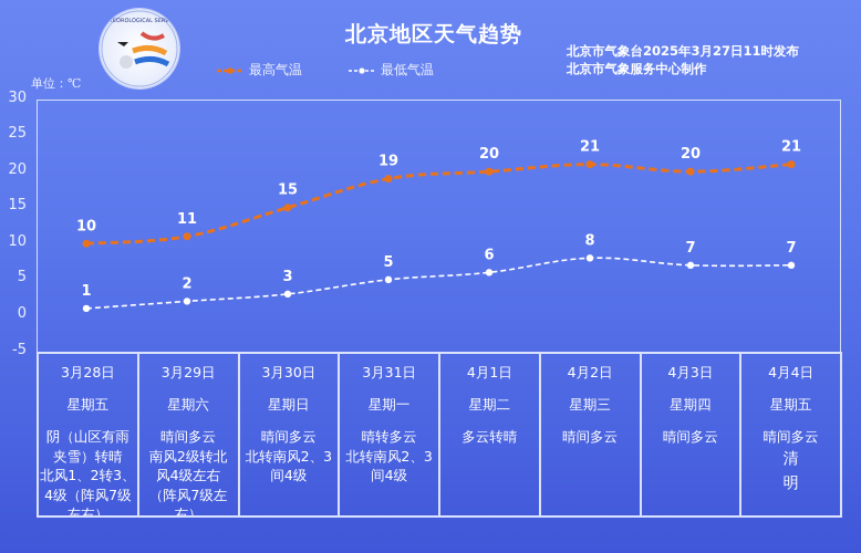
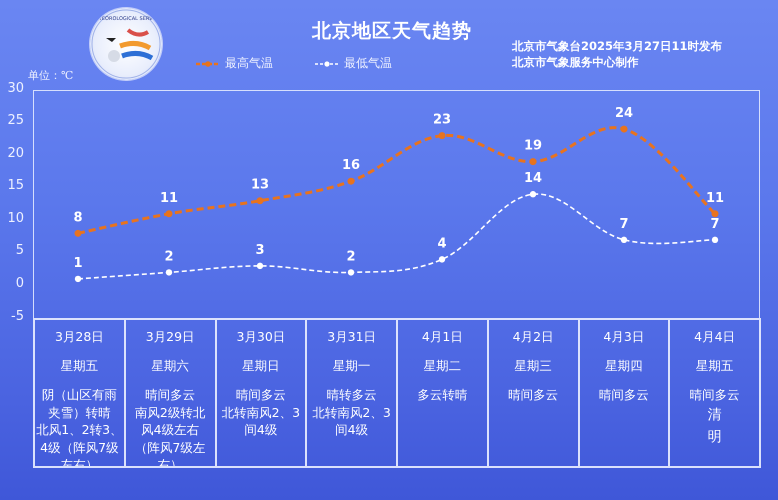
最高气温/3月28日: 10 -> 8
最高气温/3月30日: 15 -> 13
最高气温/3月31日: 19 -> 16
最低气温/3月31日: 5 -> 2
最高气温/4月1日: 20 -> 23
最低气温/4月1日: 6 -> 4
最高气温/4月2日: 21 -> 19
最低气温/4月2日: 8 -> 14
最高气温/4月3日: 20 -> 24
最高气温/4月4日: 21 -> 11
